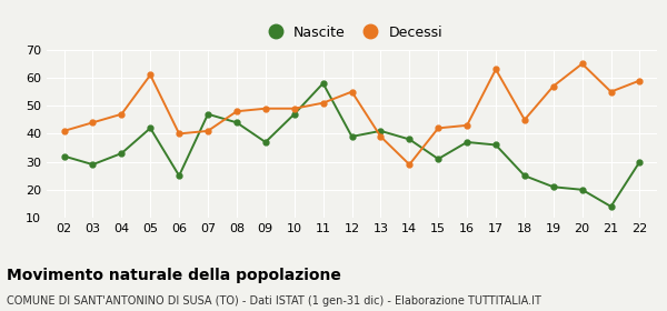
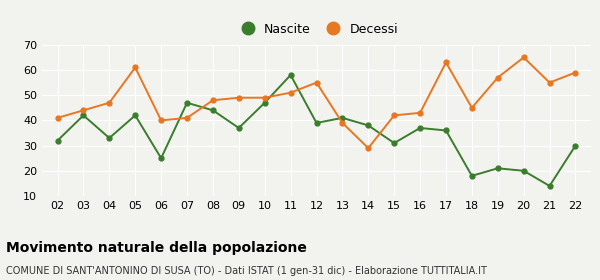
Nascite/03: 29 -> 42
Nascite/18: 25 -> 18
